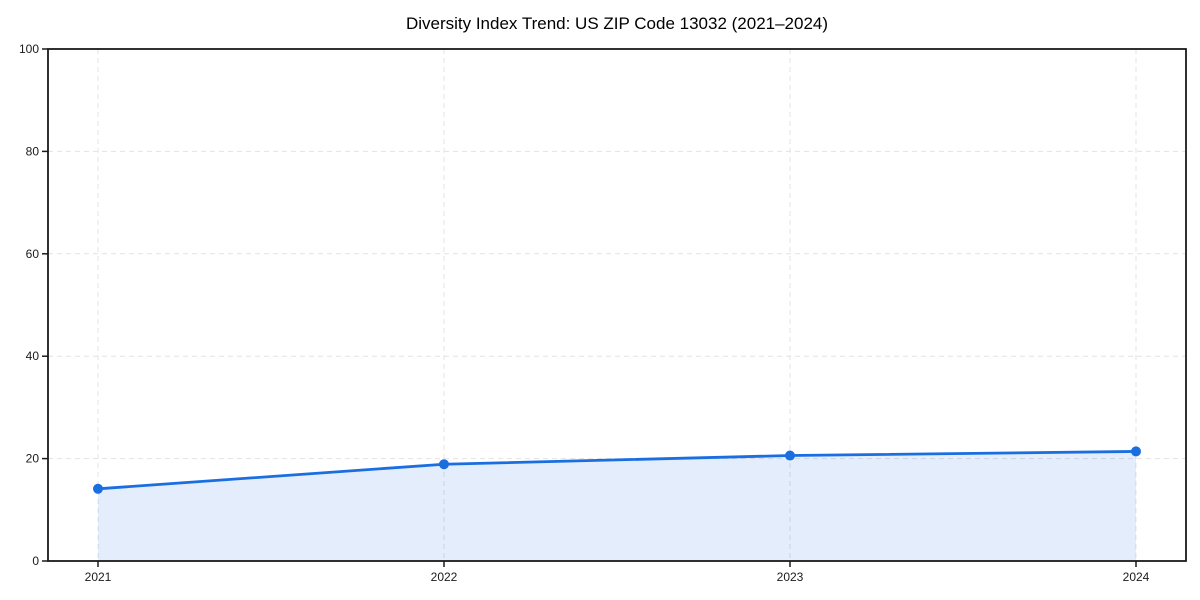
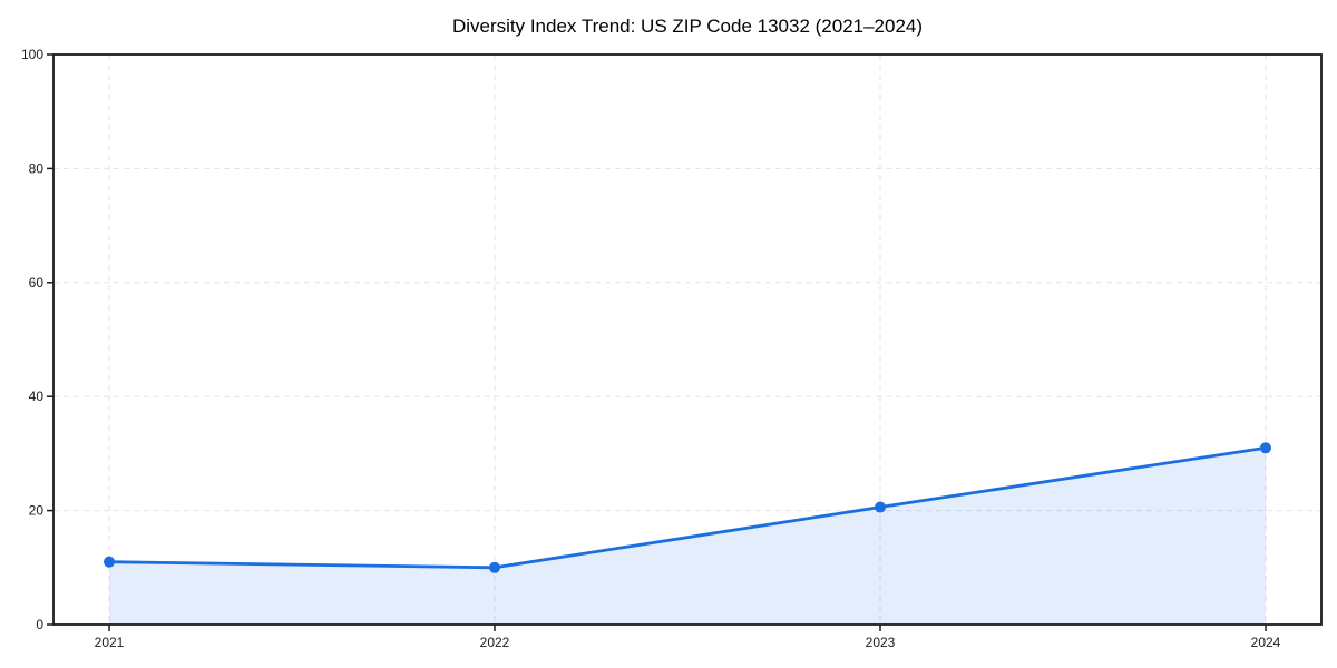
2021: 14 -> 11
2022: 19 -> 10
2024: 21 -> 31
